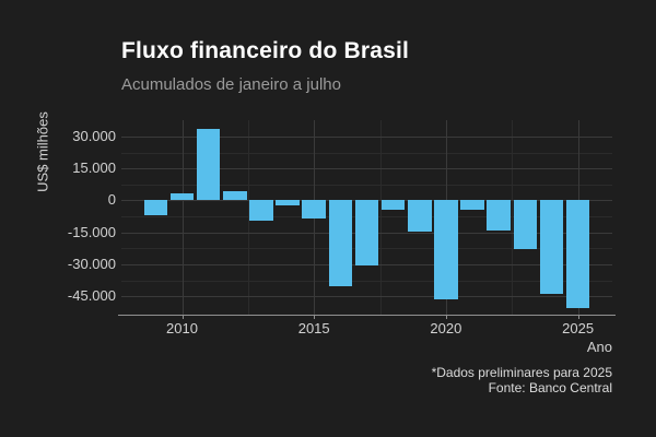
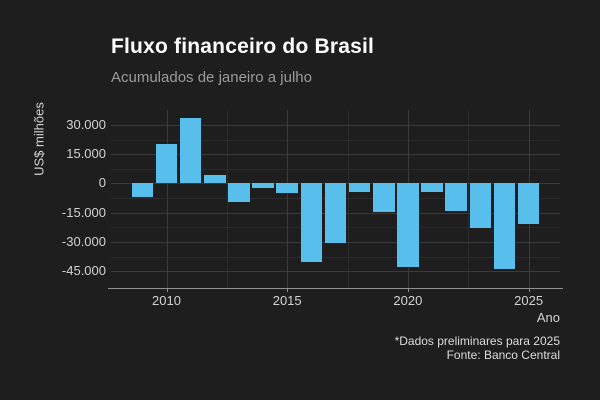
2010: 3000 -> 20000
2015: -8000 -> -5000
2020: -46000 -> -43000
2025: -50000 -> -21000
